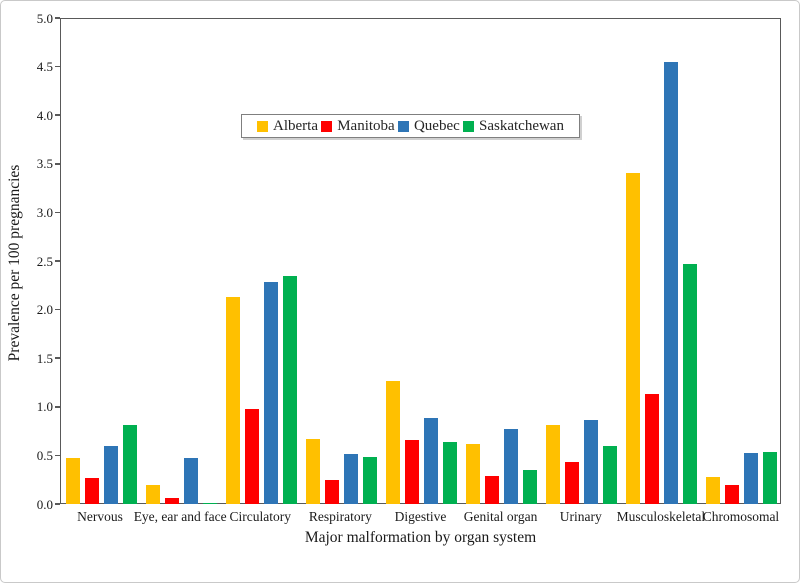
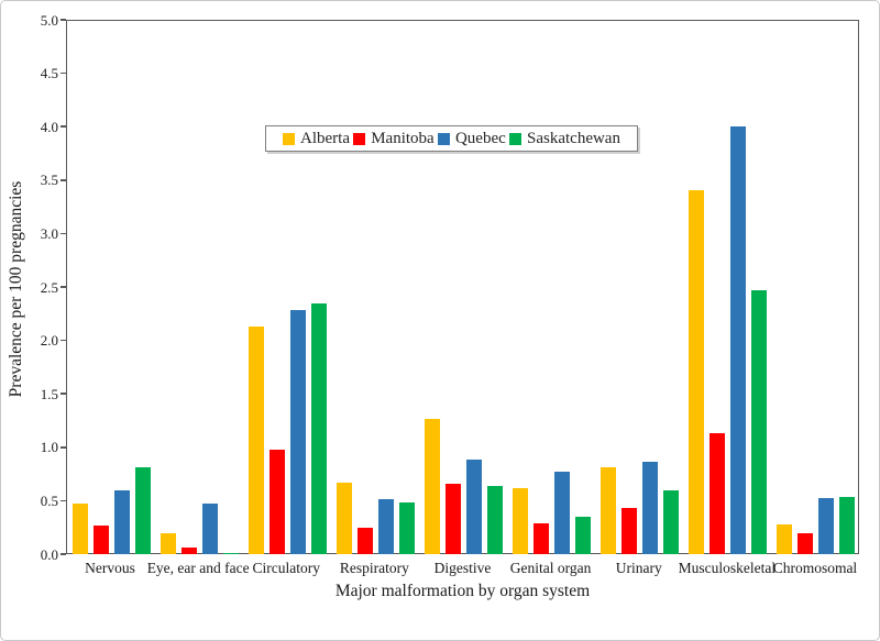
Quebec/Musculoskeletal: 4.5 -> 4.0
